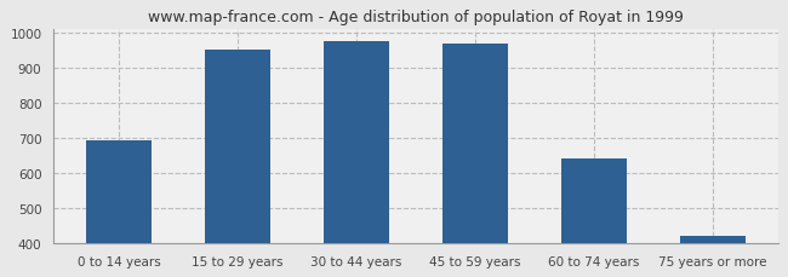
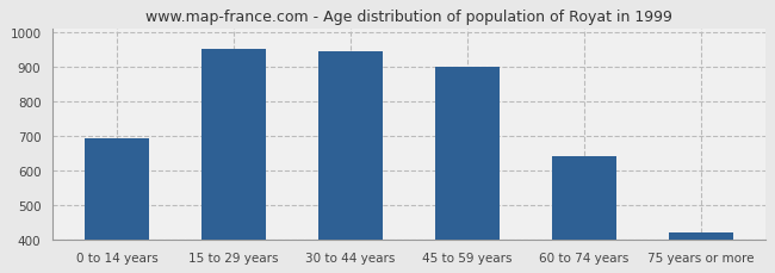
30 to 44 years: 978 -> 945
45 to 59 years: 970 -> 900
